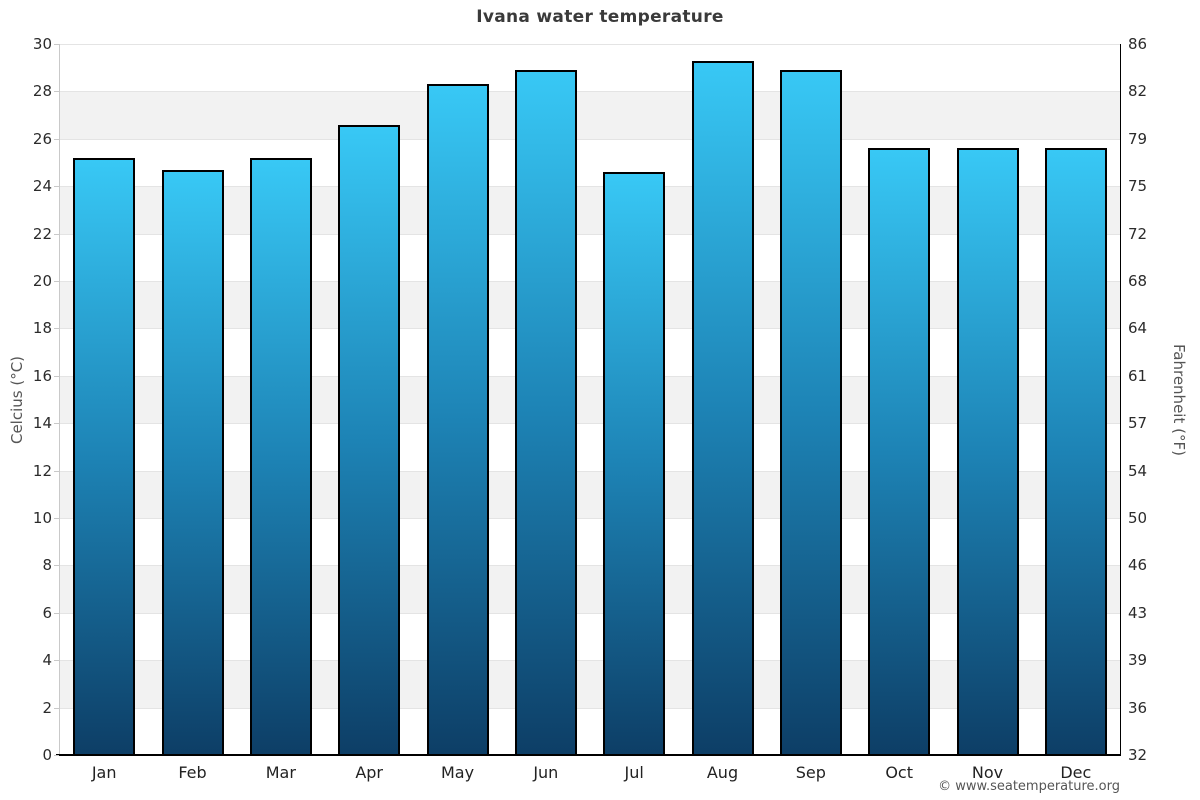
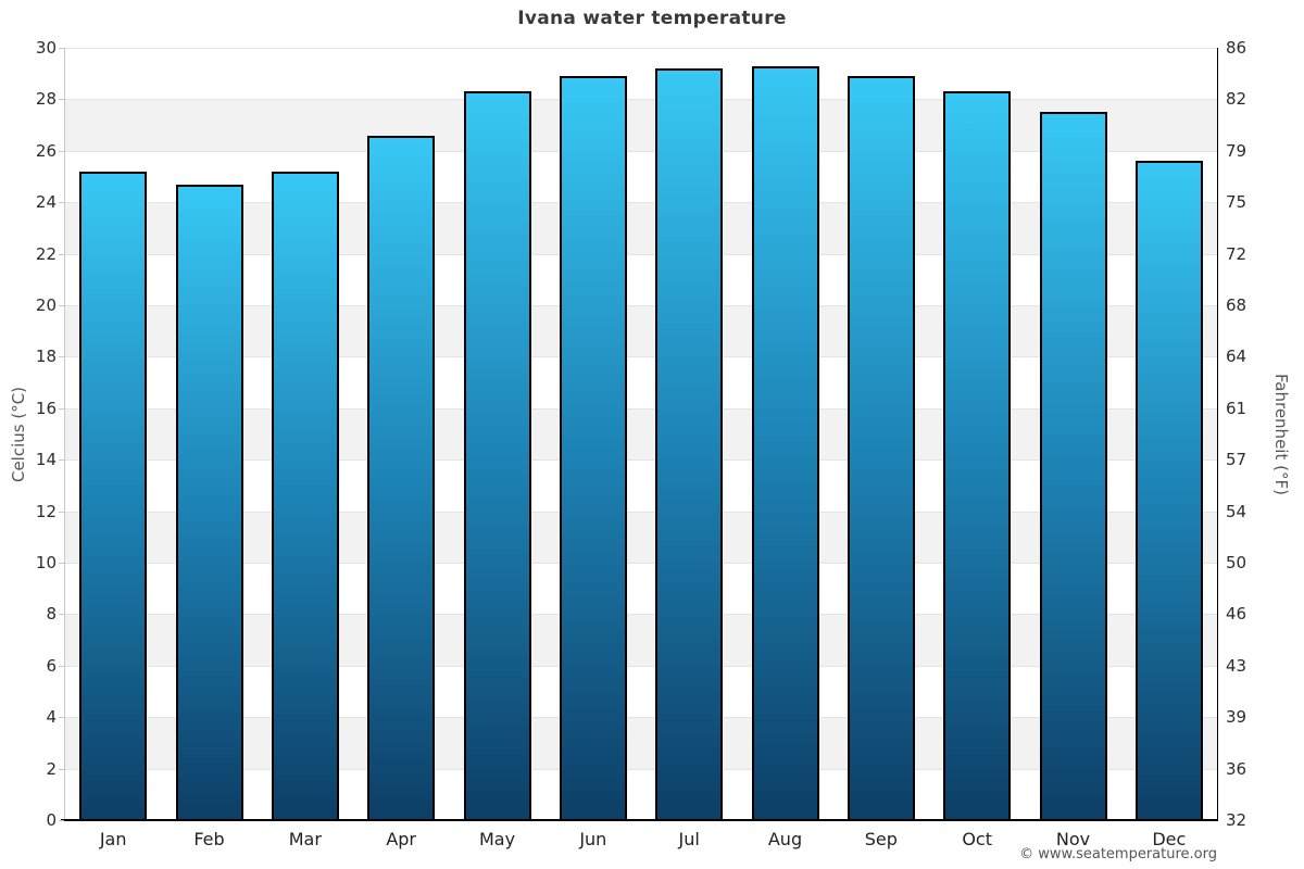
Jul: 24.6 -> 29.2
Oct: 25.6 -> 28.3
Nov: 25.6 -> 27.5
